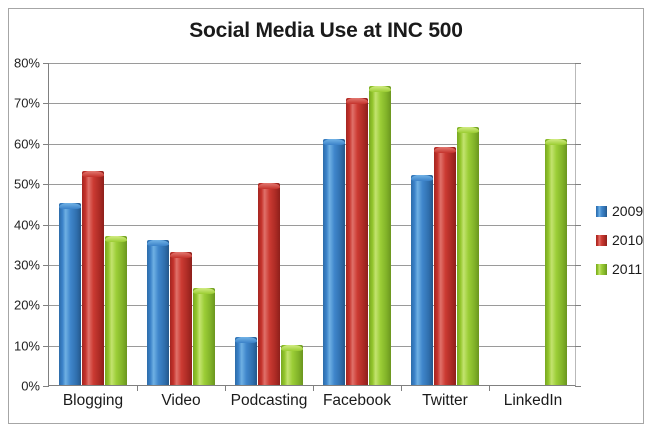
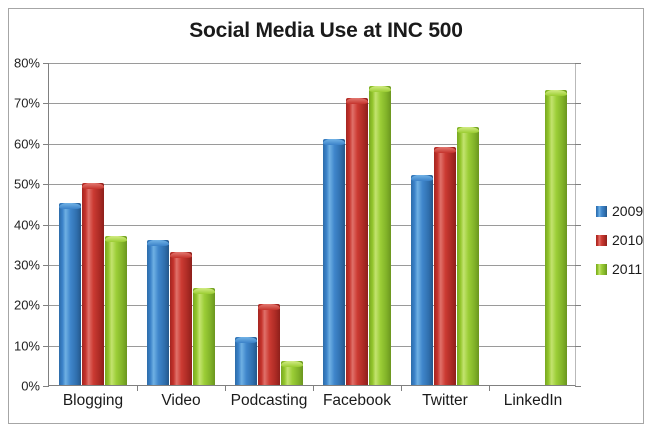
2010/Blogging: 53% -> 50%
2010/Podcasting: 50% -> 20%
2011/Podcasting: 10% -> 6%
2011/LinkedIn: 61% -> 73%
